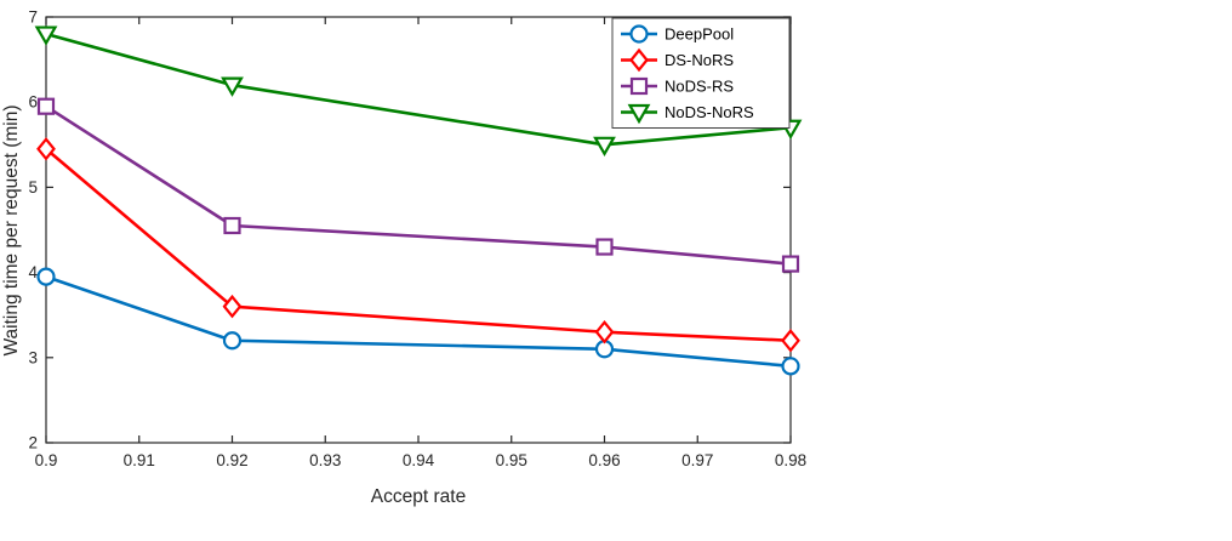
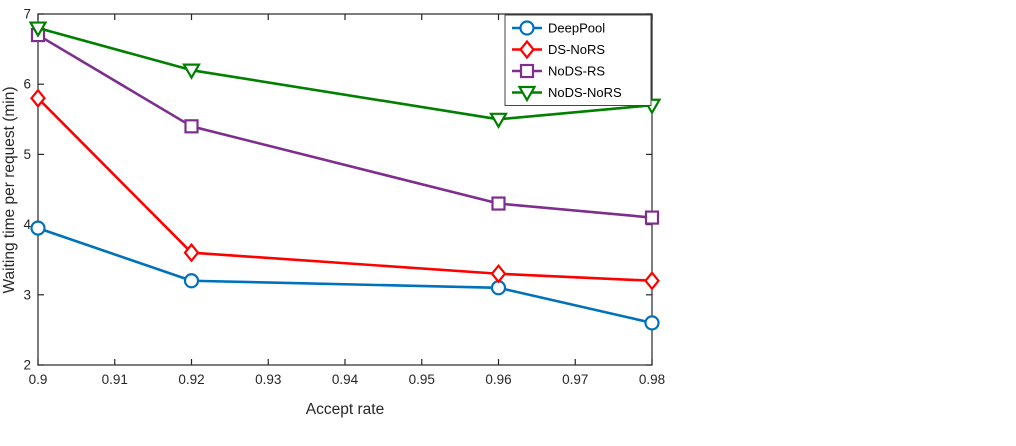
DS-NoRS/0.9: 5,5 -> 5,8
NoDS-RS/0.9: 6,0 -> 6,7
NoDS-RS/0.92: 4,5 -> 5,4
DeepPool/0.98: 2,9 -> 2,6
